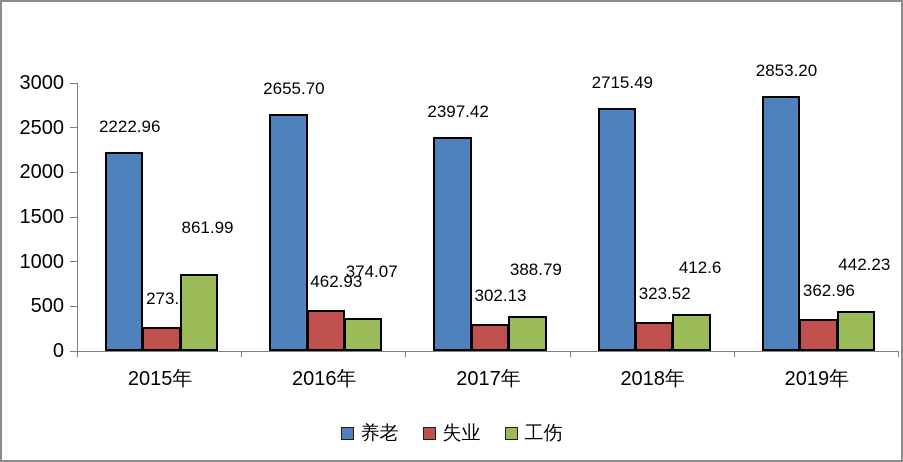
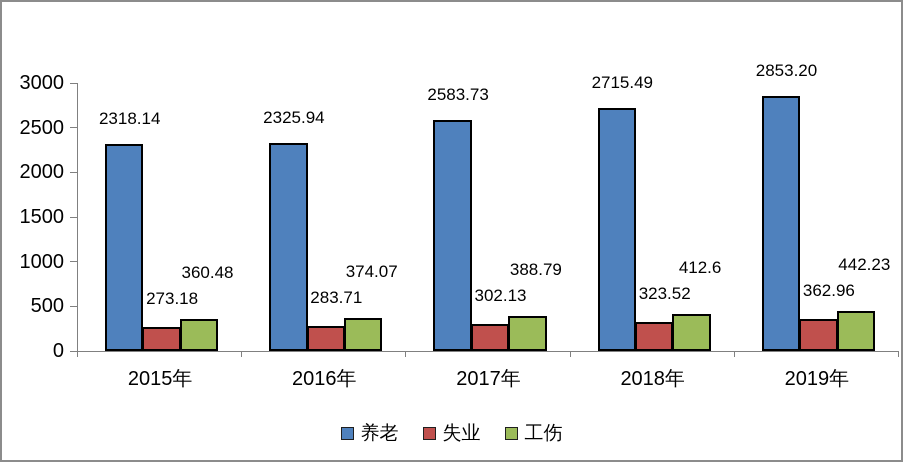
养老/2015年: 2222.96 -> 2318.14
工伤/2015年: 861.99 -> 360.48
养老/2016年: 2655.70 -> 2325.94
失业/2016年: 462.93 -> 283.71
养老/2017年: 2397.42 -> 2583.73
